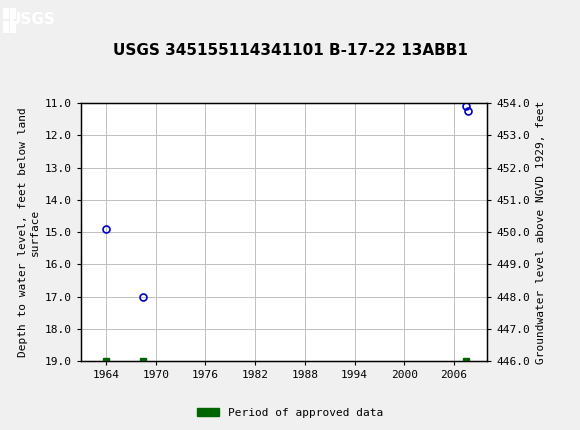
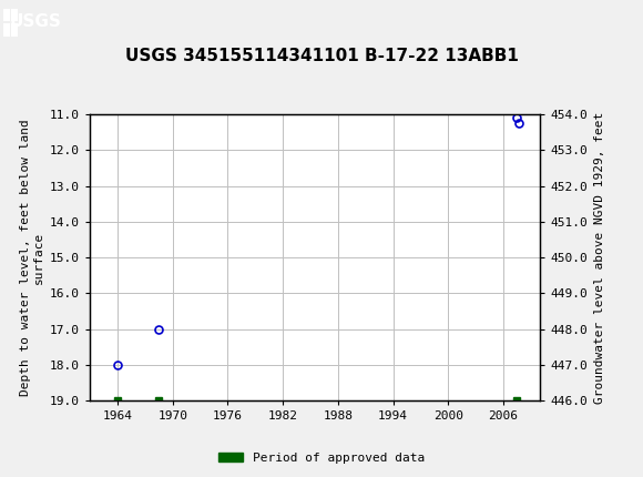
1964: 14.90 -> 18.00
